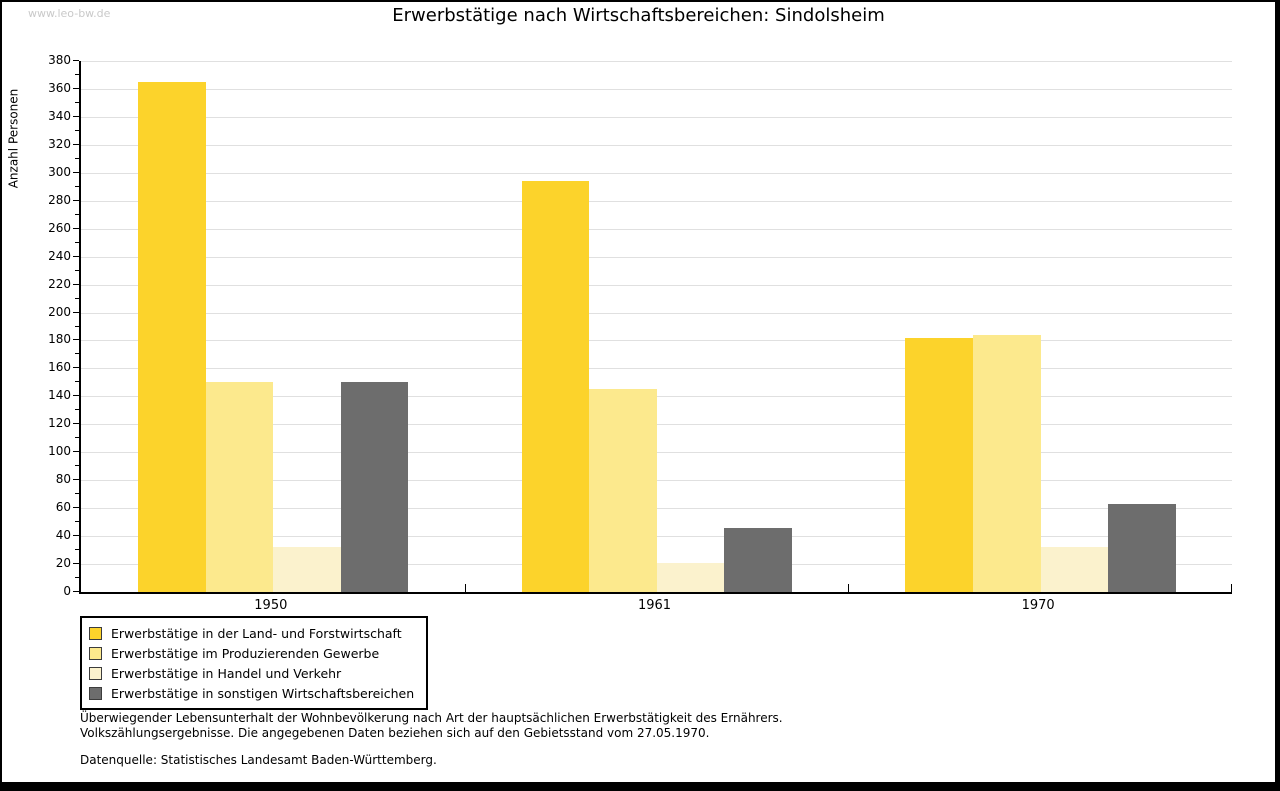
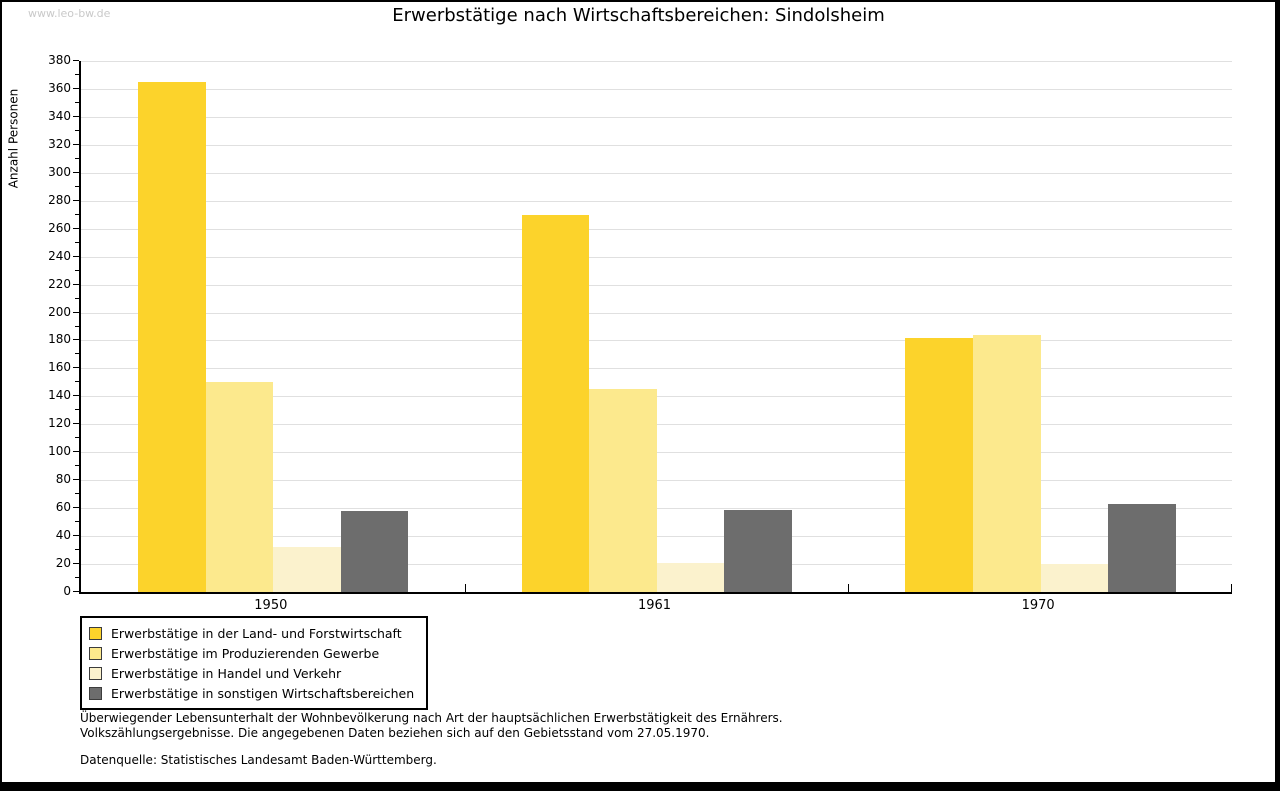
Erwerbstätige in sonstigen Wirtschaftsbereichen/1950: 150 -> 58
Erwerbstätige in der Land- und Forstwirtschaft/1961: 294 -> 270
Erwerbstätige in sonstigen Wirtschaftsbereichen/1961: 46 -> 59
Erwerbstätige in Handel und Verkehr/1970: 32 -> 20
